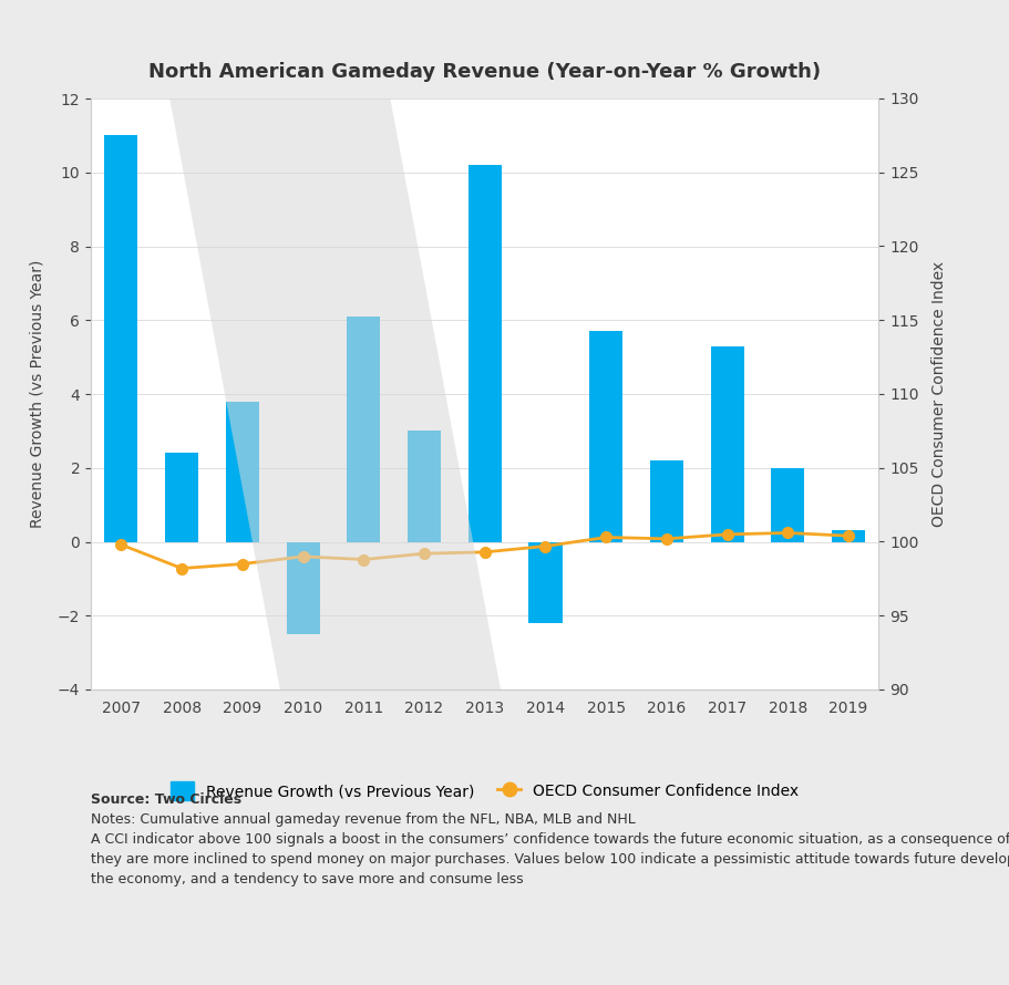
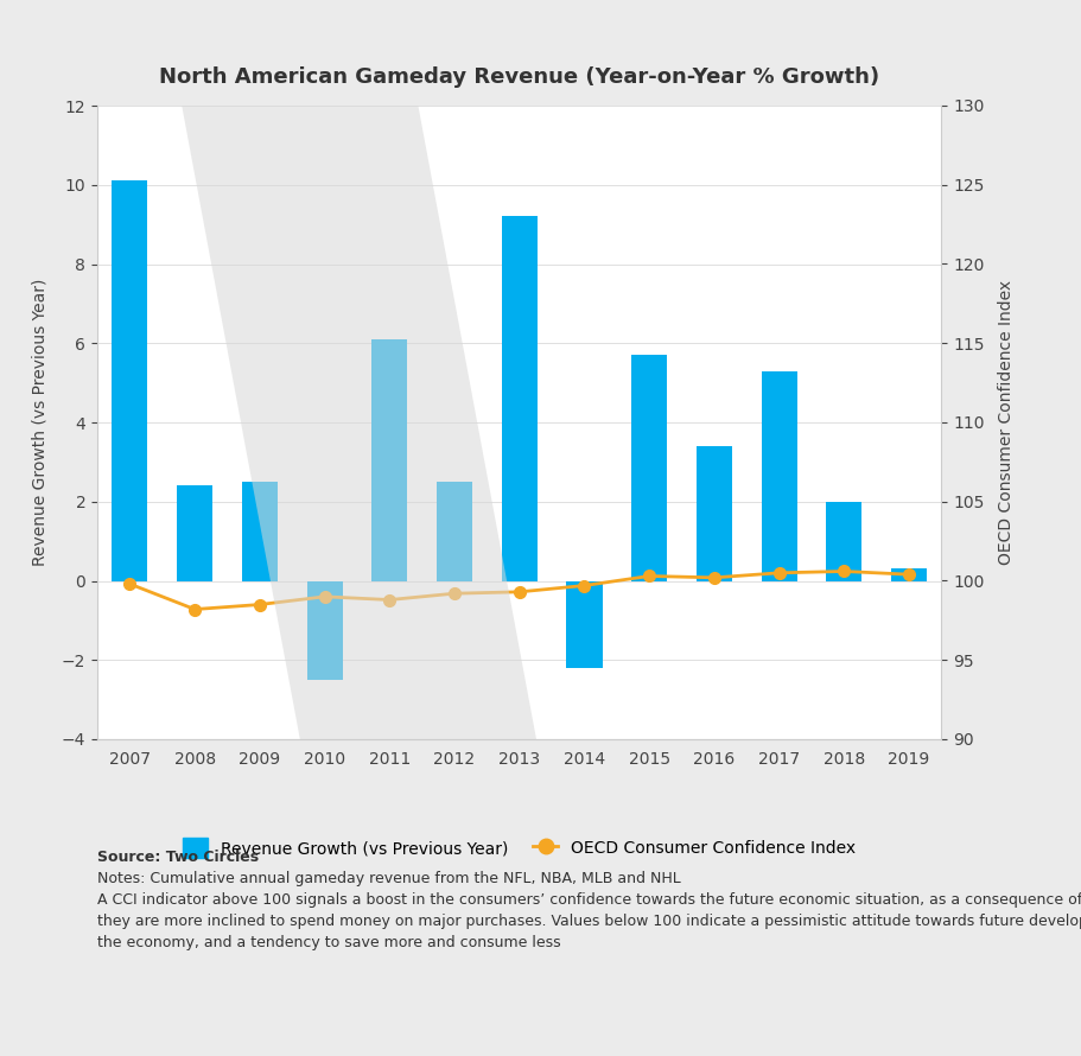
Revenue Growth (vs Previous Year)/2007: 11.0 -> 10.1
Revenue Growth (vs Previous Year)/2009: 3.8 -> 2.5
Revenue Growth (vs Previous Year)/2012: 3.0 -> 2.5
Revenue Growth (vs Previous Year)/2013: 10.2 -> 9.2
Revenue Growth (vs Previous Year)/2016: 2.2 -> 3.4
